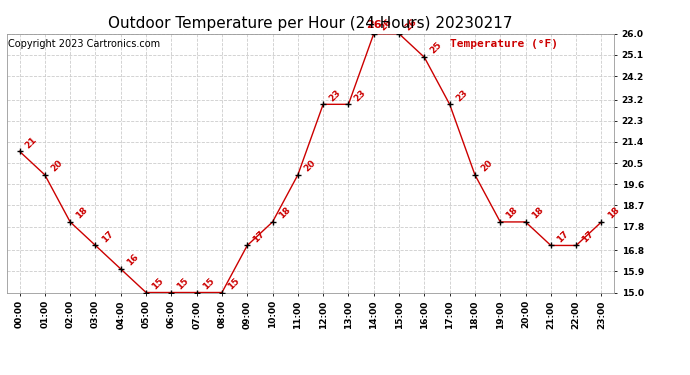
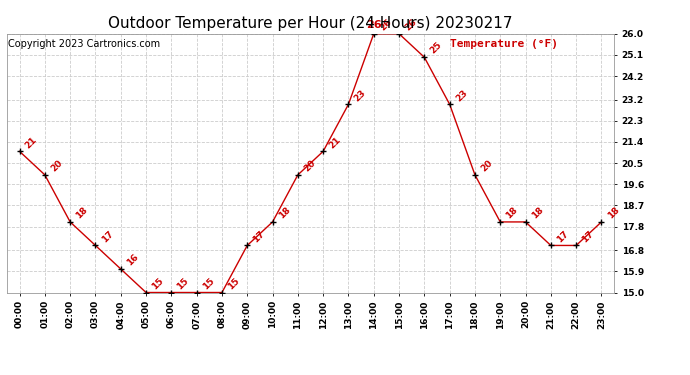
12:00: 23 -> 21
